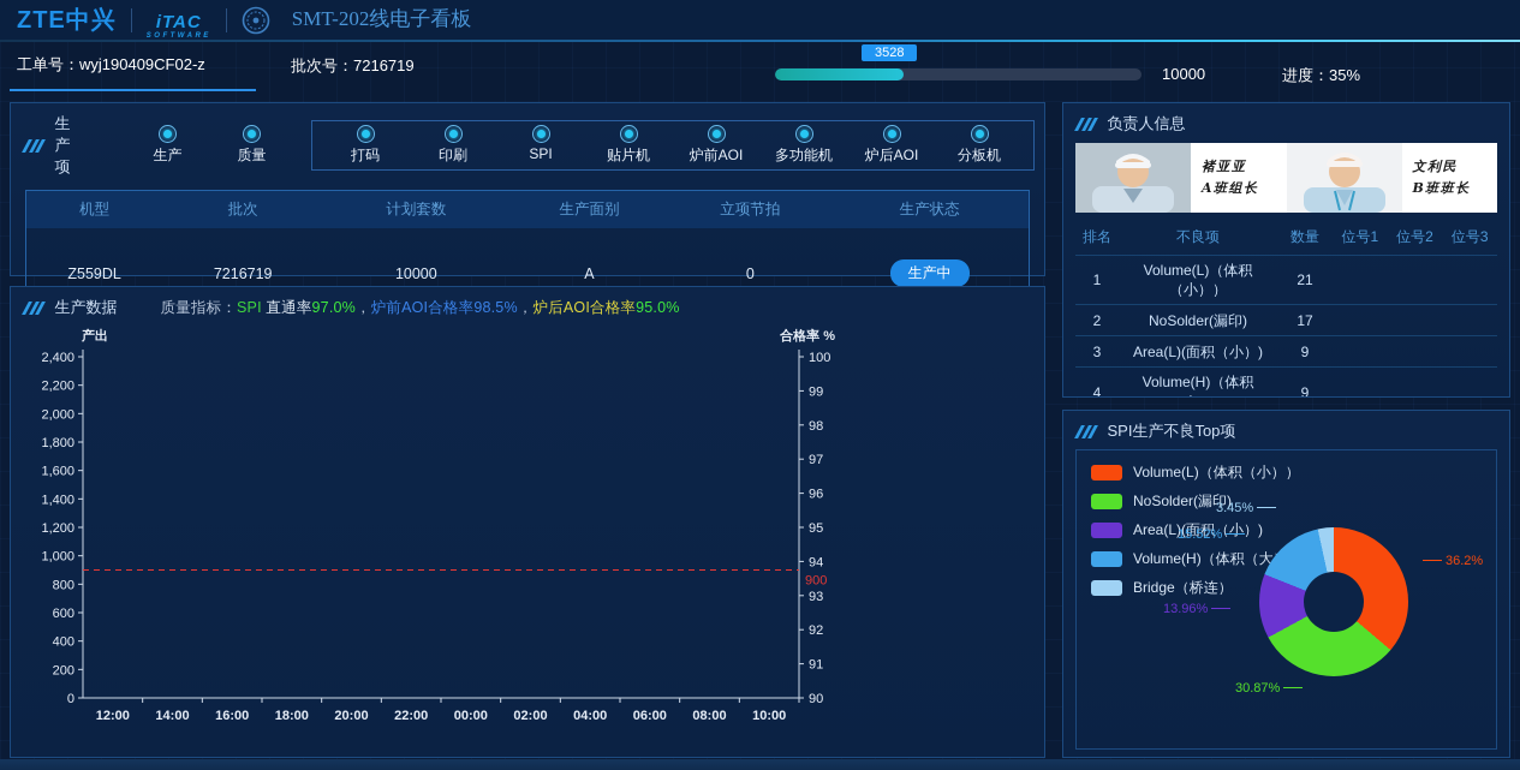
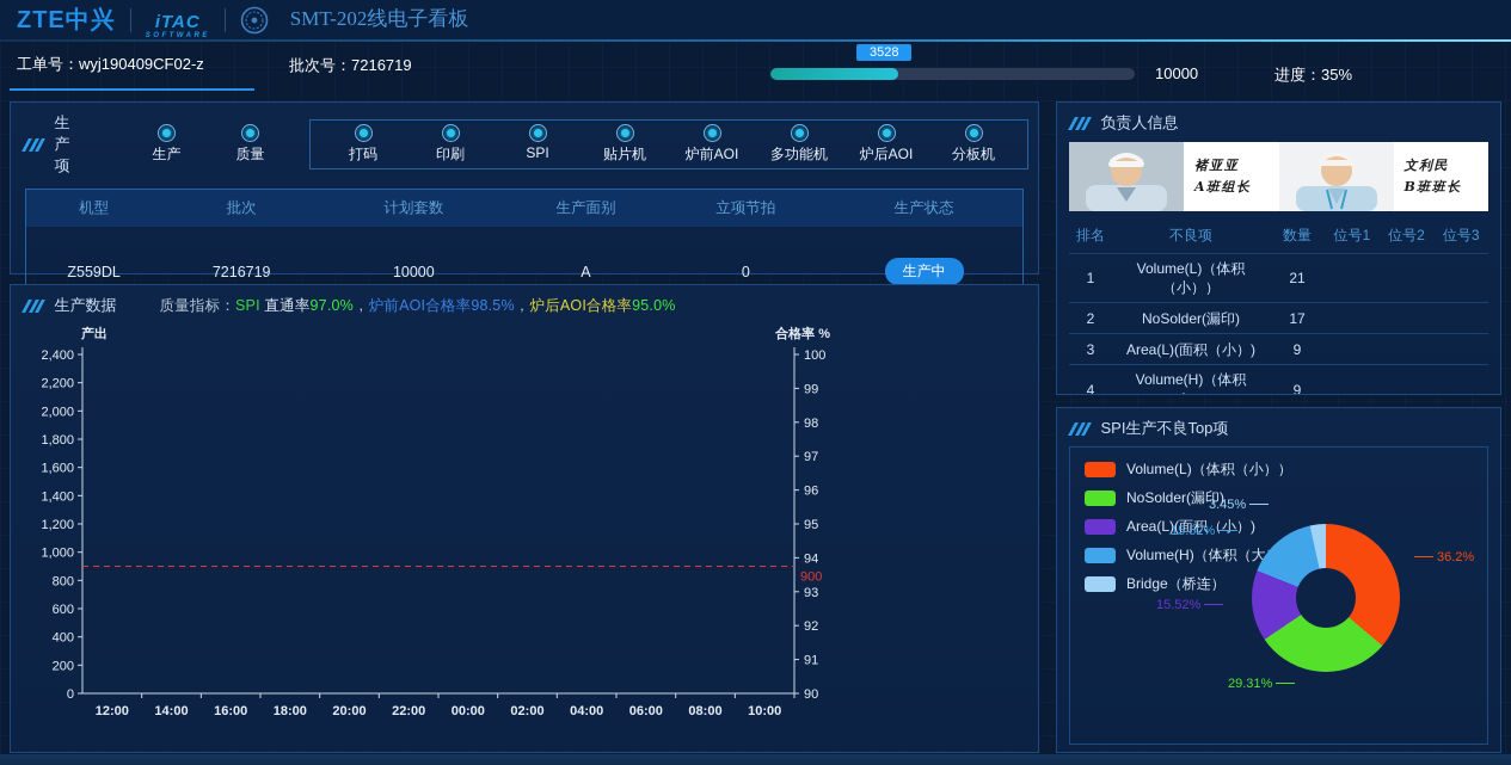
SPI生产不良Top项/NoSolder(漏印): 30.87% -> 29.31%
SPI生产不良Top项/Area(L)(面积（小）): 13.96% -> 15.52%
